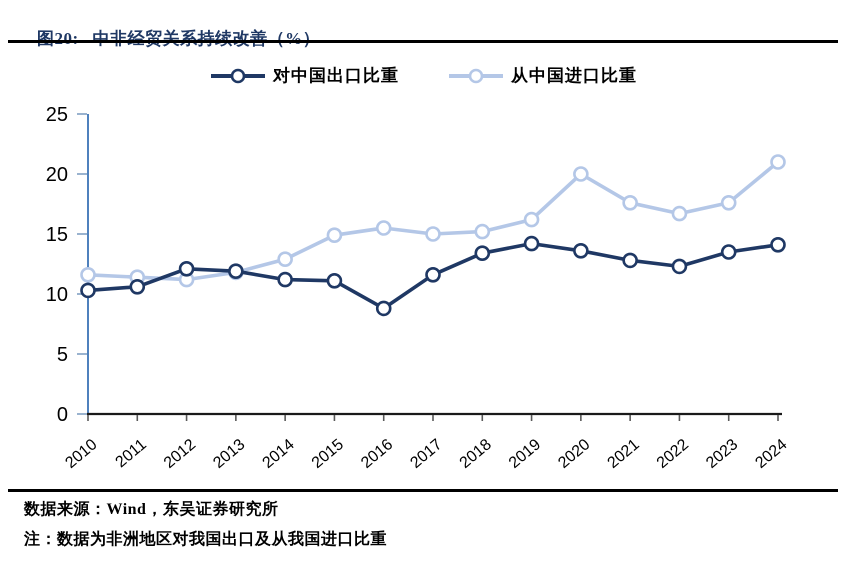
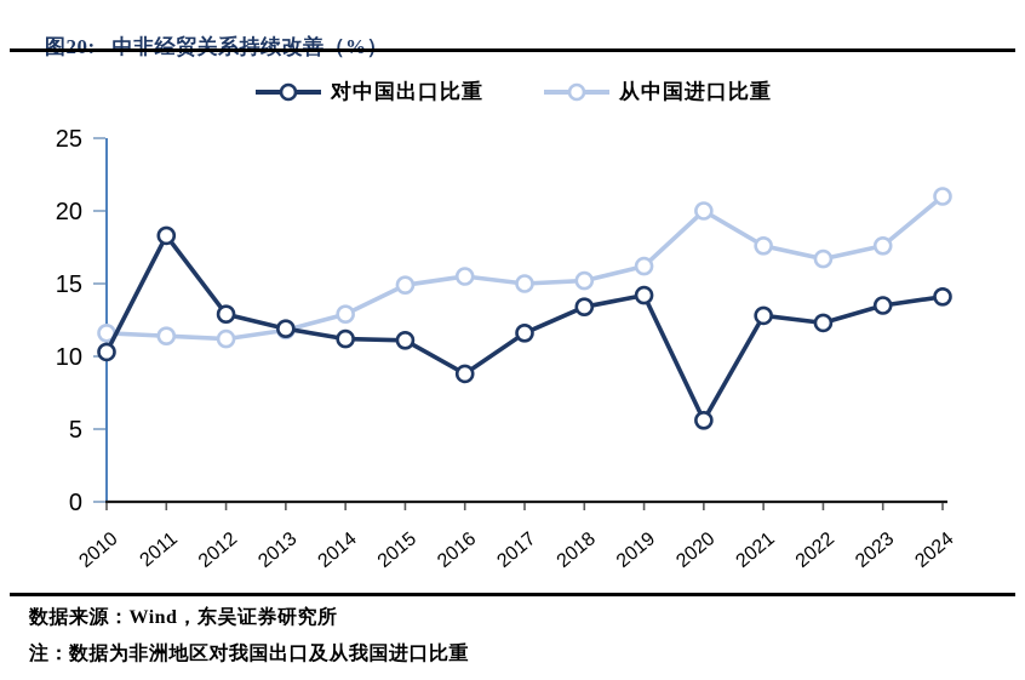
对中国出口比重/2011: 10.6 -> 18.3
对中国出口比重/2012: 12.1 -> 12.9
对中国出口比重/2020: 13.6 -> 5.6
